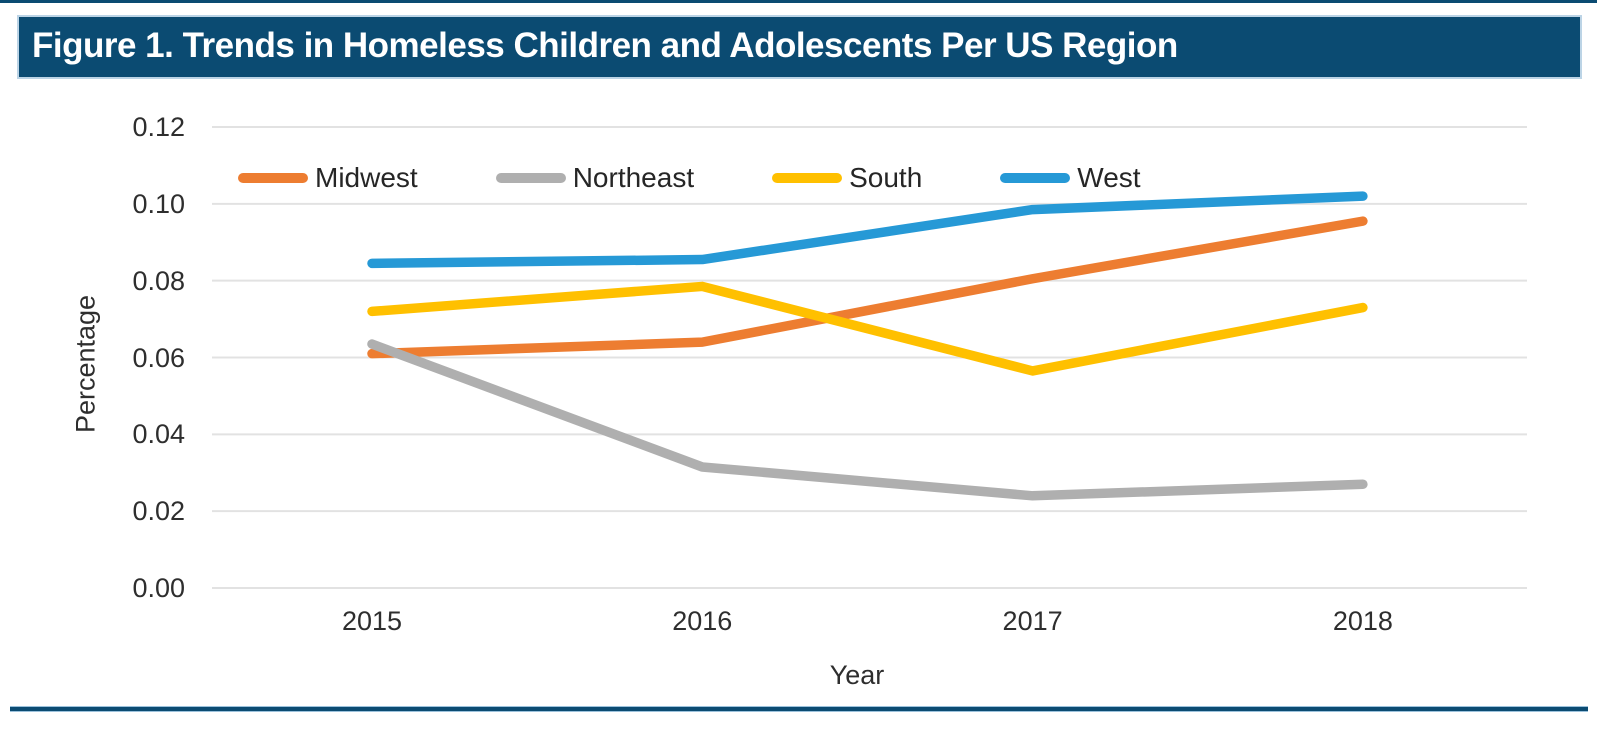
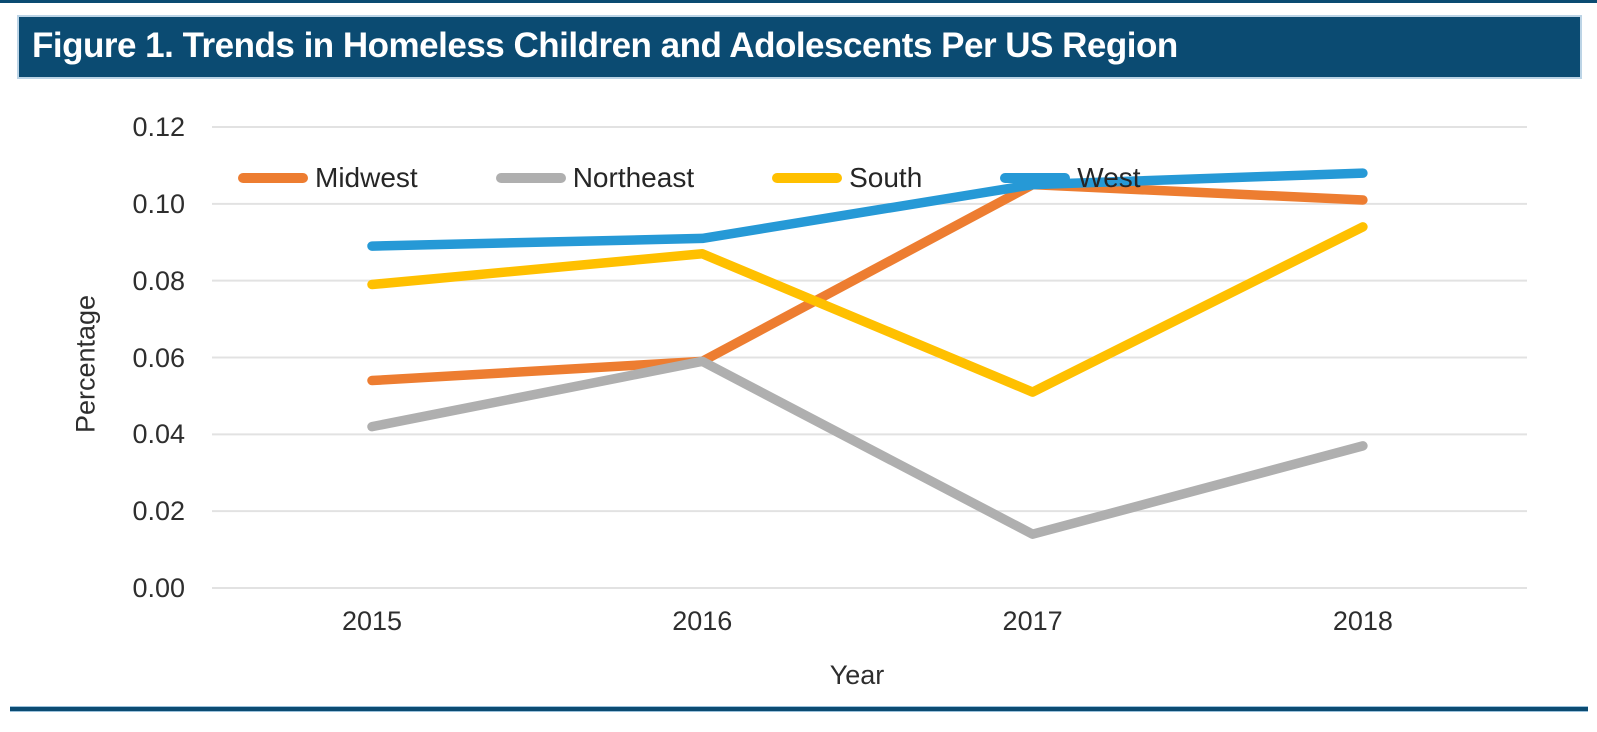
Midwest/2015: 0.061 -> 0.054
Northeast/2015: 0.064 -> 0.042
South/2015: 0.072 -> 0.079
West/2015: 0.085 -> 0.089
Midwest/2016: 0.064 -> 0.059
Northeast/2016: 0.032 -> 0.059
South/2016: 0.079 -> 0.087
West/2016: 0.086 -> 0.091
Midwest/2017: 0.081 -> 0.105
Northeast/2017: 0.024 -> 0.014
South/2017: 0.057 -> 0.051
West/2017: 0.099 -> 0.105
Midwest/2018: 0.096 -> 0.101
Northeast/2018: 0.027 -> 0.037
South/2018: 0.073 -> 0.094
West/2018: 0.102 -> 0.108
